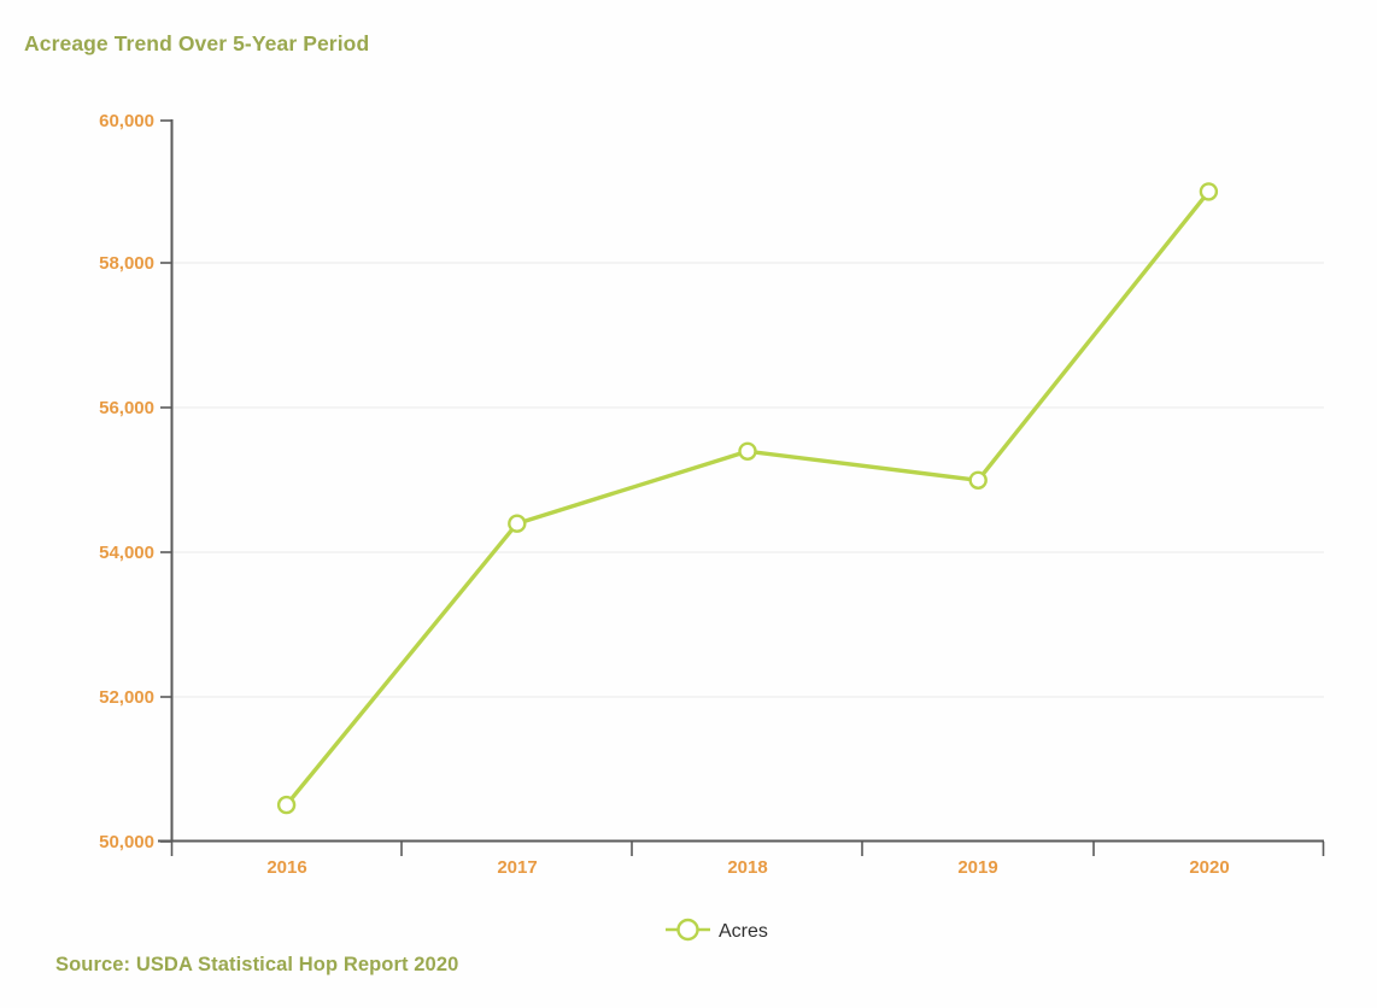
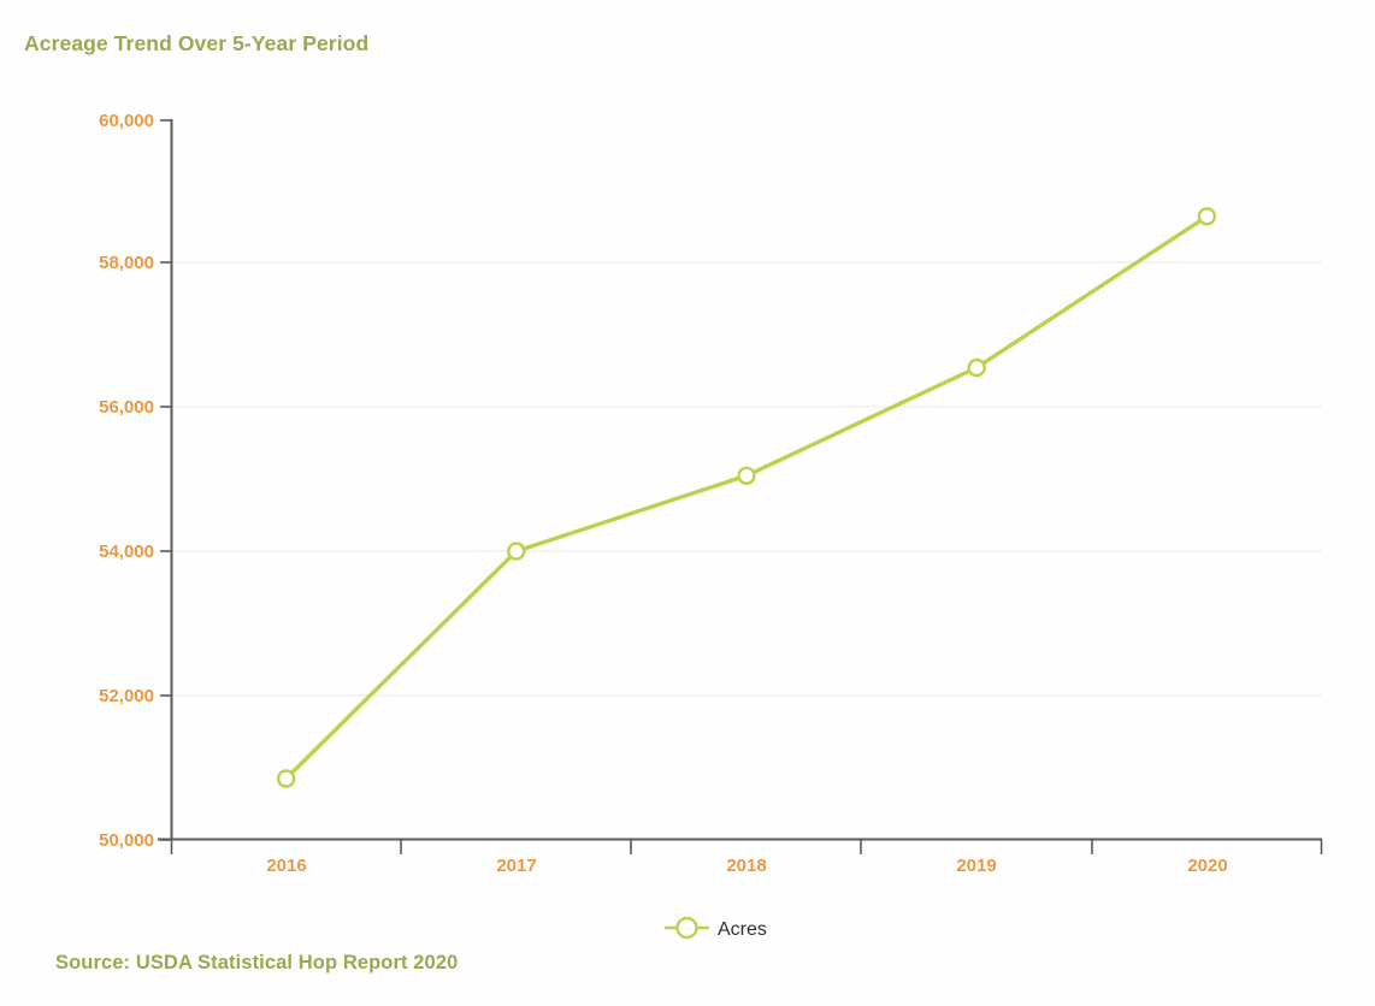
2016: 50500 -> 50800
2017: 54400 -> 54000
2018: 55400 -> 55000
2019: 55000 -> 56600
2020: 59000 -> 58600
